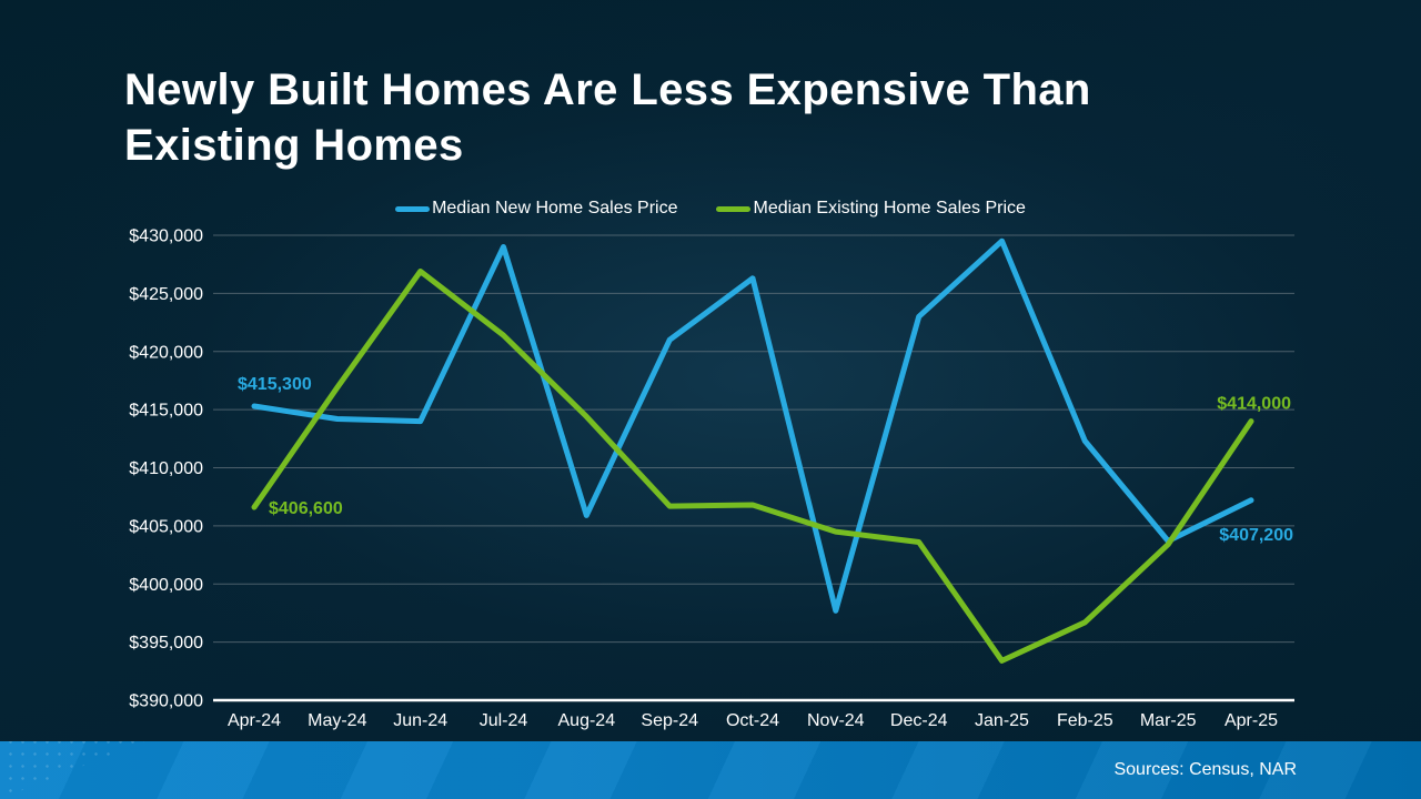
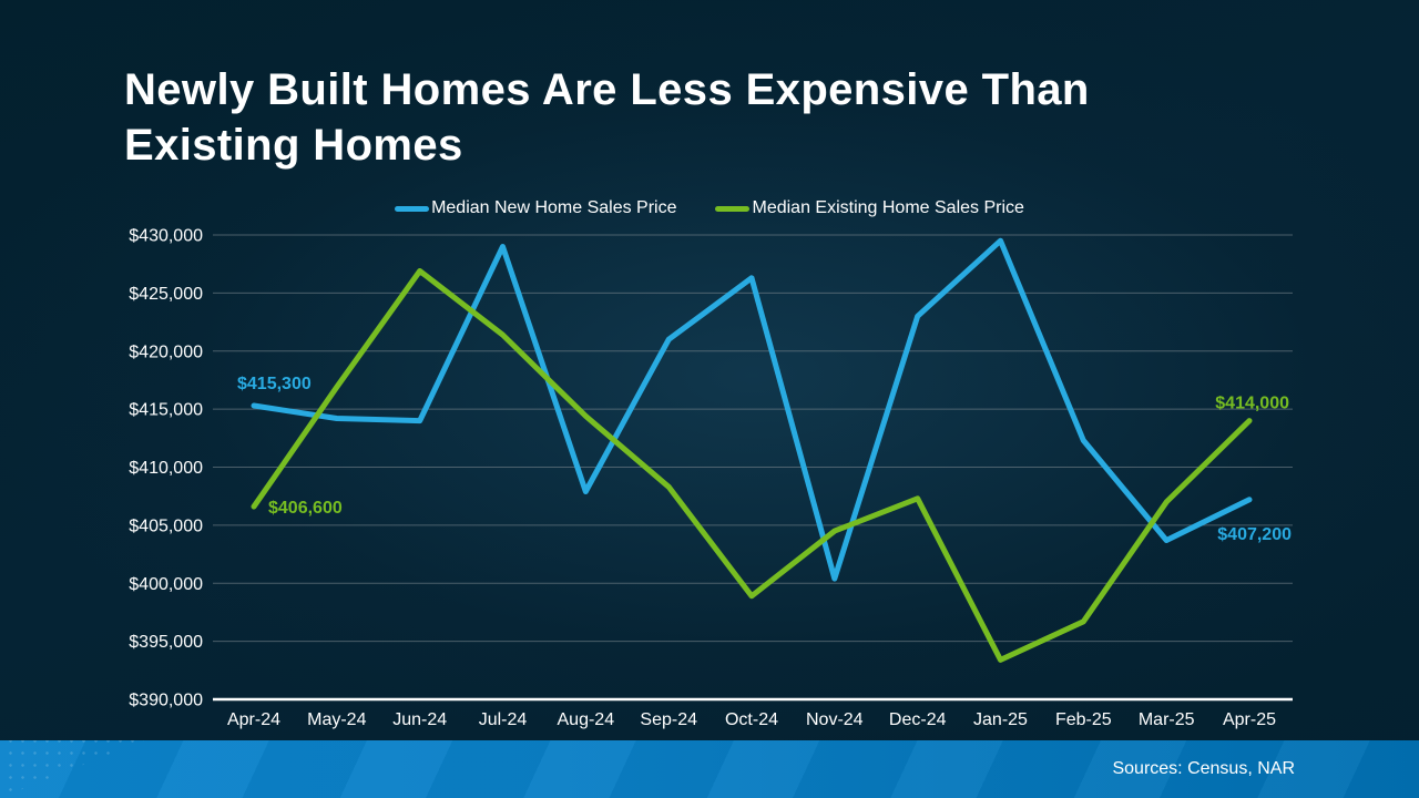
Median New Home Sales Price/Aug-24: $405900 -> $407900
Median Existing Home Sales Price/Sep-24: $406700 -> $408300
Median Existing Home Sales Price/Oct-24: $406800 -> $398900
Median New Home Sales Price/Nov-24: $397700 -> $400400
Median Existing Home Sales Price/Dec-24: $403600 -> $407300
Median Existing Home Sales Price/Mar-25: $403400 -> $407000
